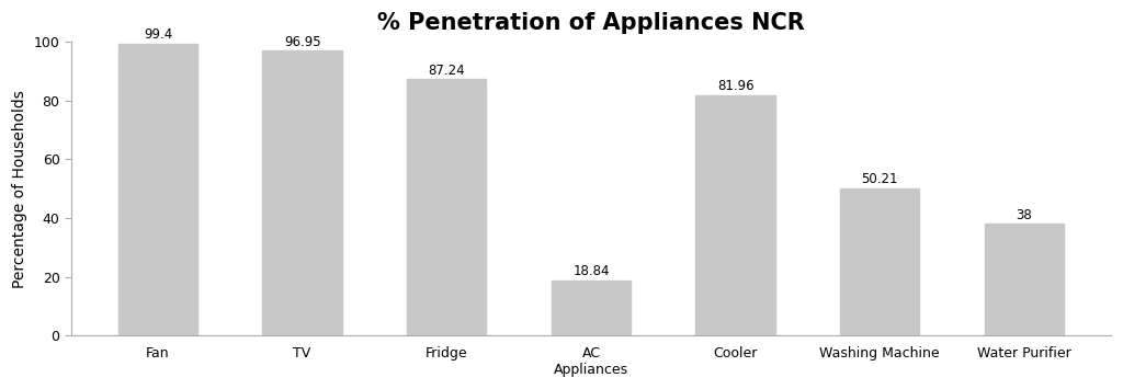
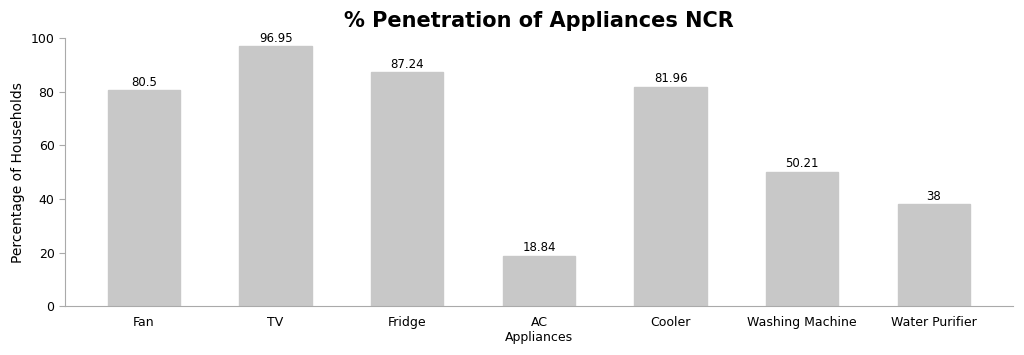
Fan: 99.4 -> 80.5
